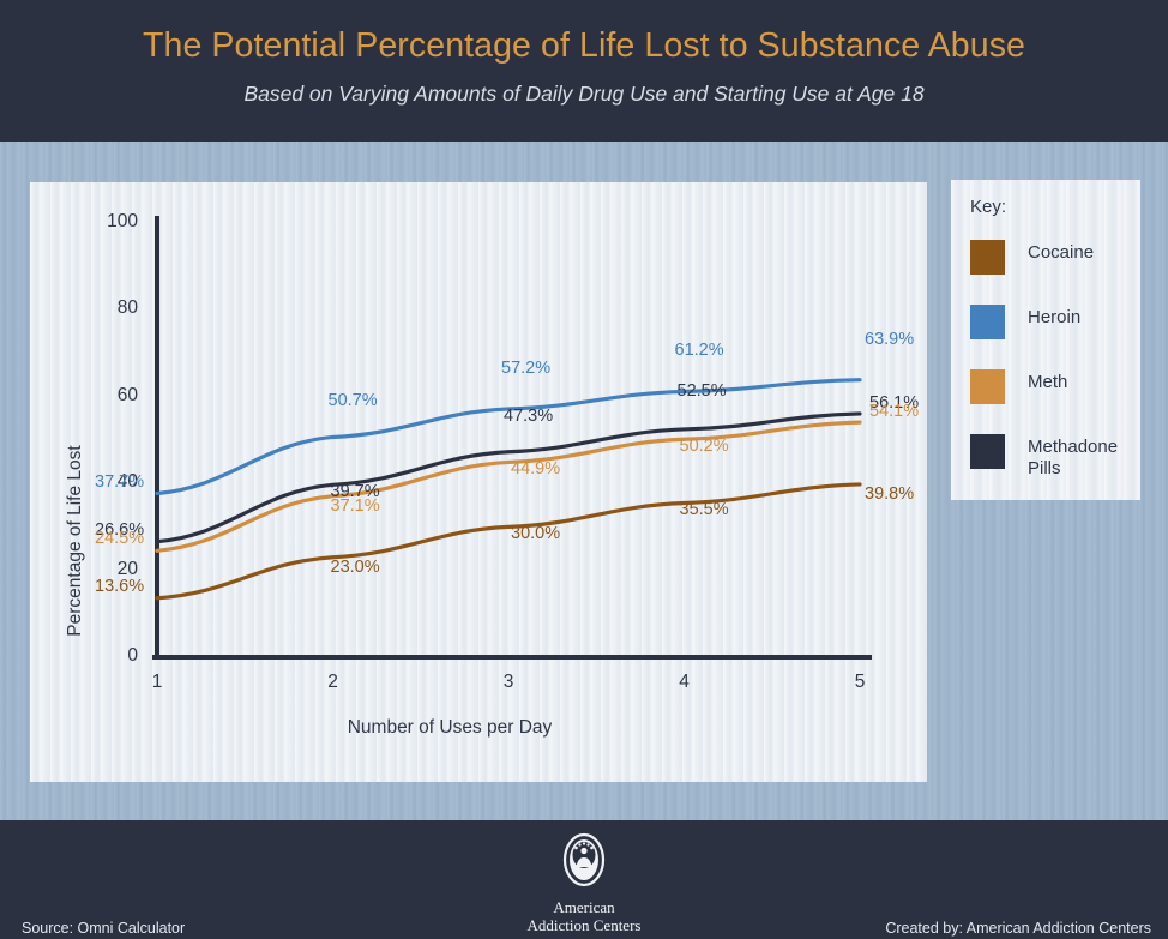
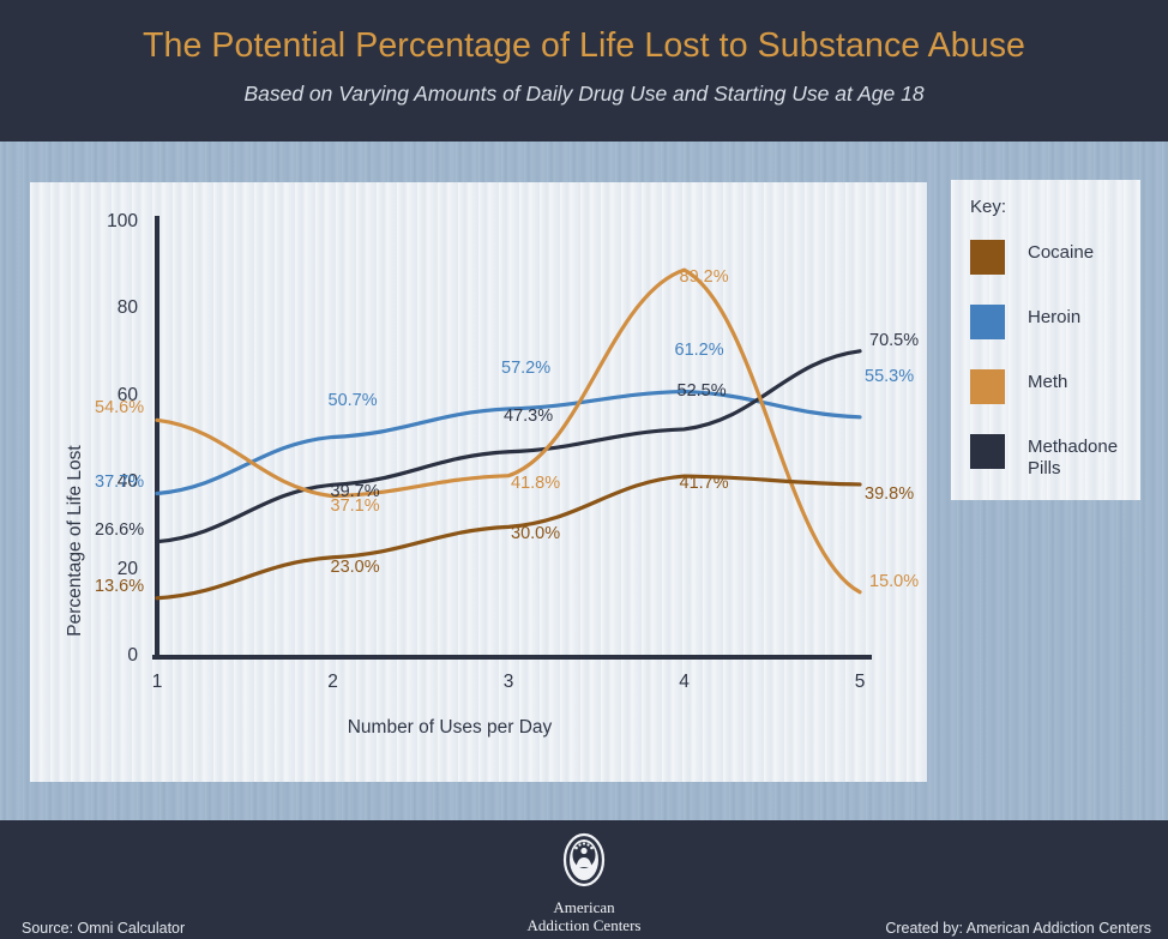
Meth/1: 24.5% -> 54.6%
Meth/3: 44.9% -> 41.8%
Meth/4: 50.2% -> 89.2%
Cocaine/4: 35.5% -> 41.7%
Heroin/5: 63.9% -> 55.3%
Methadone Pills/5: 56.1% -> 70.5%
Meth/5: 54.1% -> 15.0%
